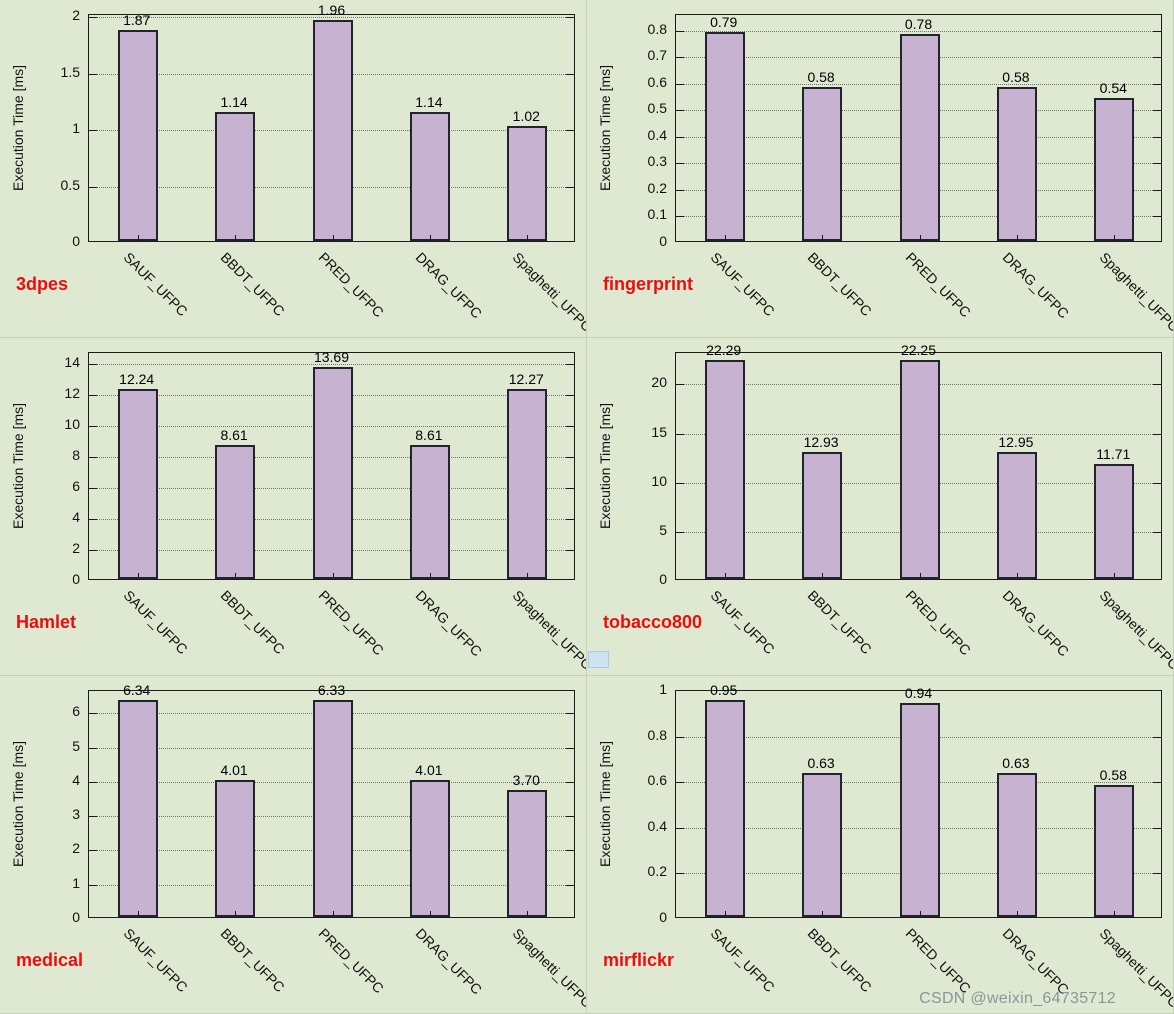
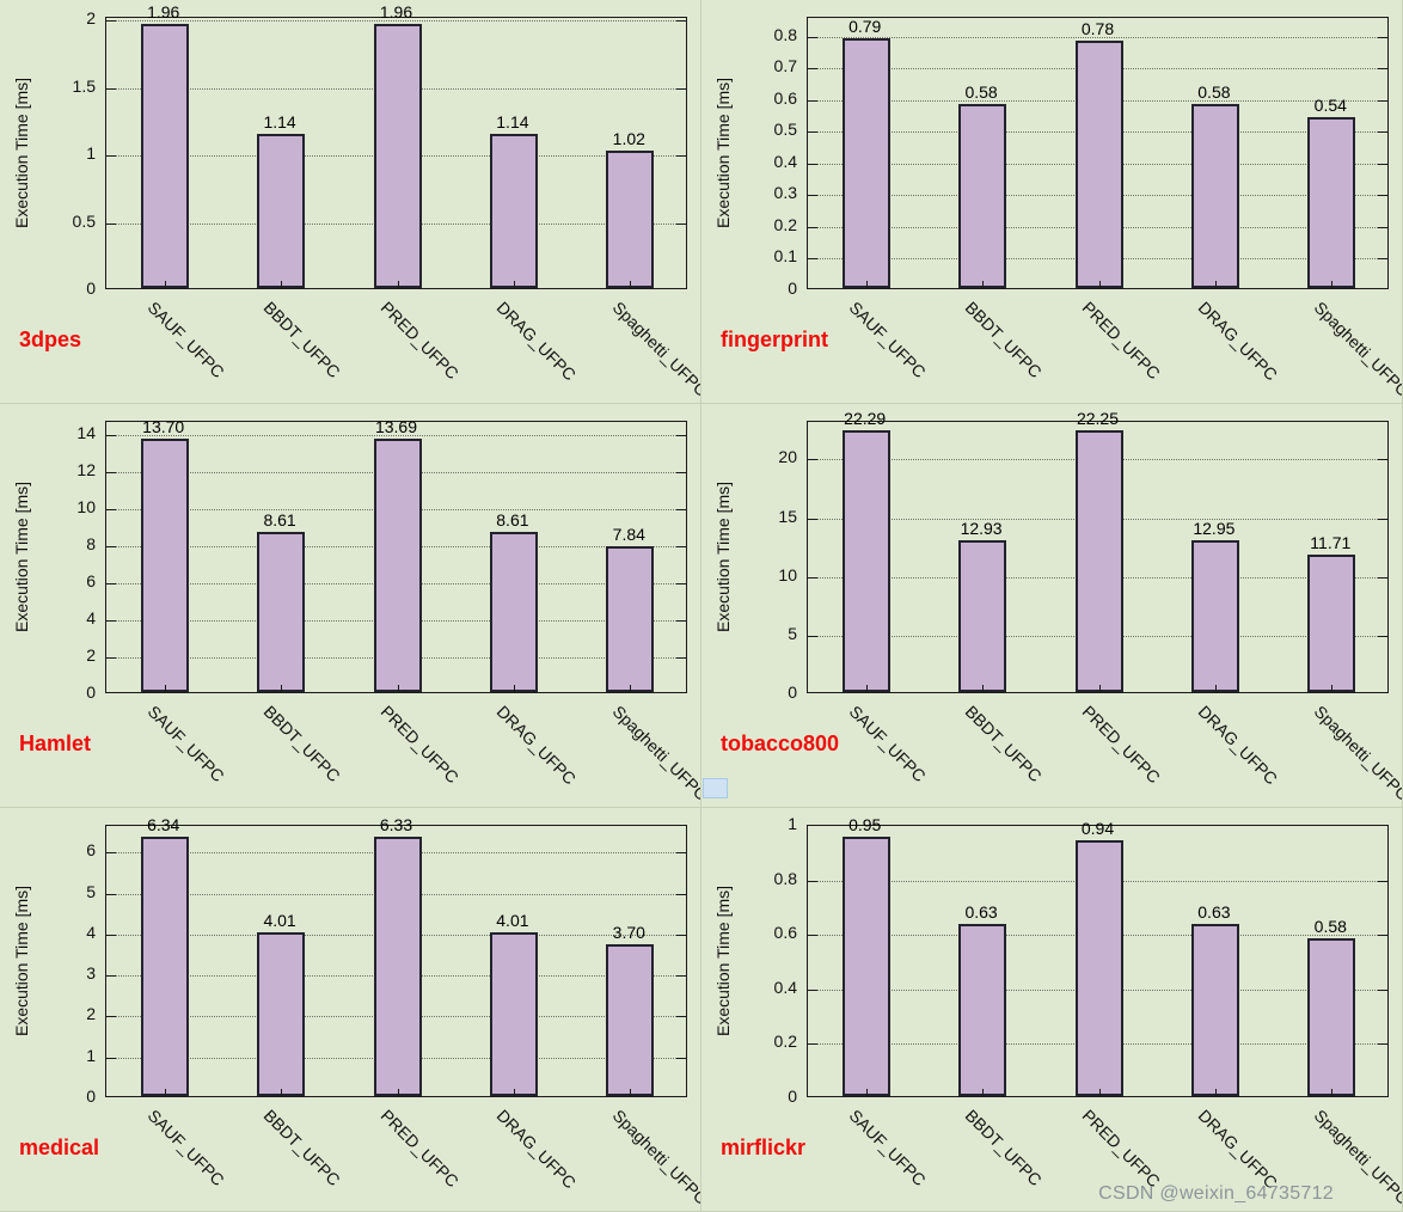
3dpes/SAUF_UFPC: 1.87 -> 1.96
Hamlet/SAUF_UFPC: 12.24 -> 13.70
Hamlet/Spaghetti_UFPC: 12.27 -> 7.84
